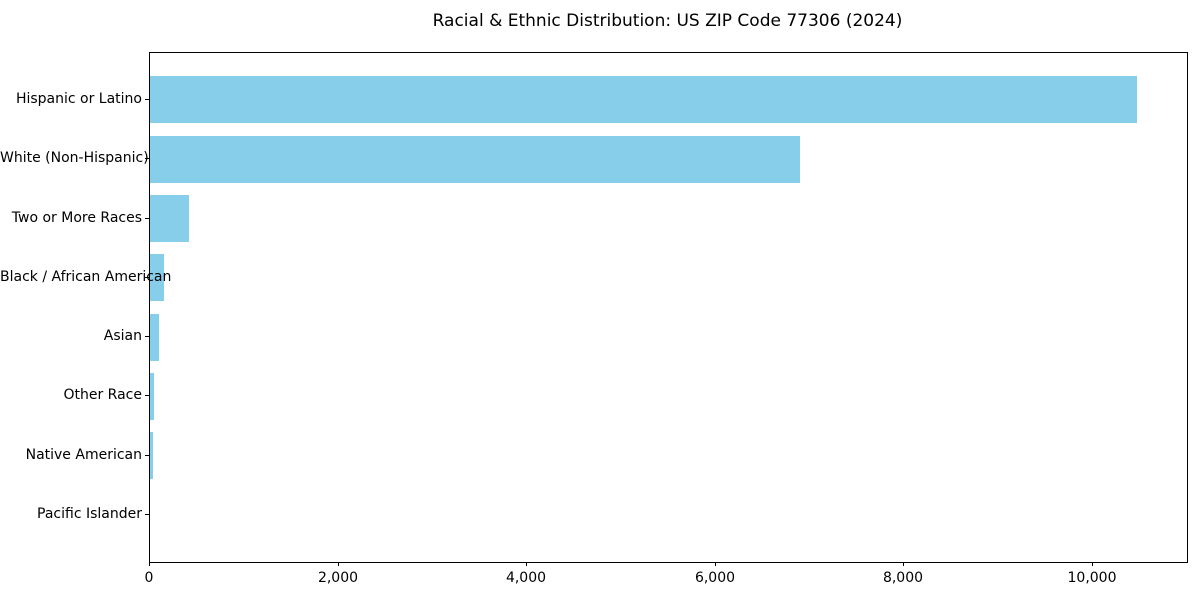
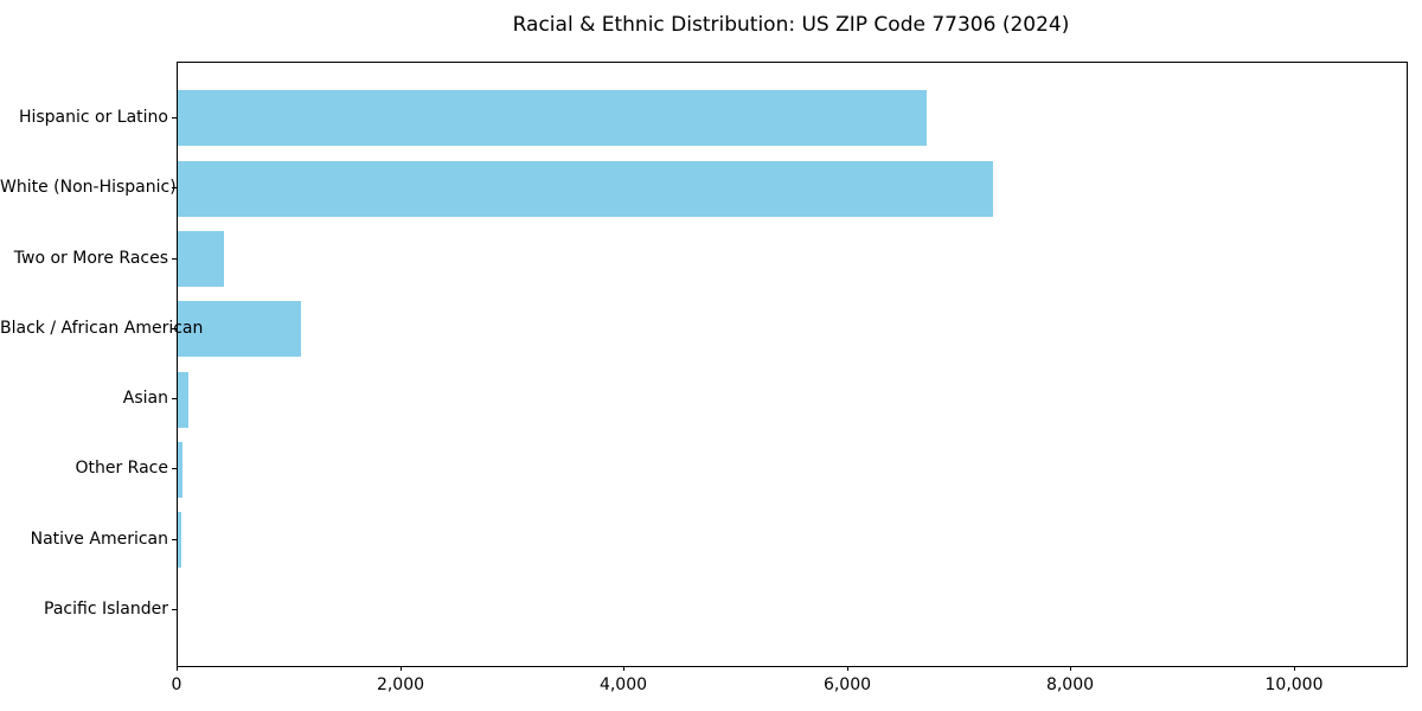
Hispanic or Latino: 10500 -> 6700
White (Non-Hispanic): 6900 -> 7300
Black / African American: 200 -> 1100
